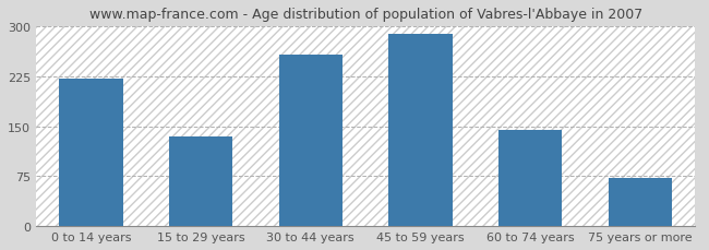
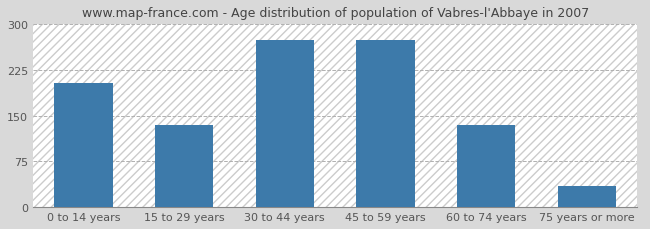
0 to 14 years: 221 -> 204
30 to 44 years: 257 -> 274
45 to 59 years: 289 -> 274
60 to 74 years: 144 -> 134
75 years or more: 73 -> 34
